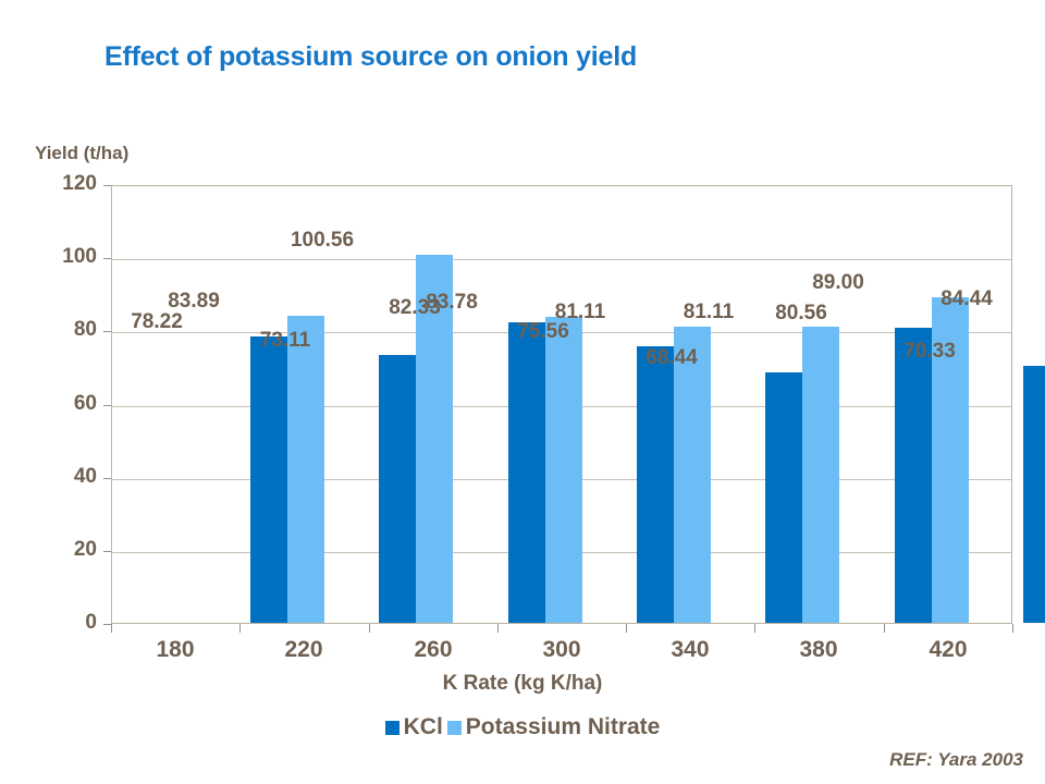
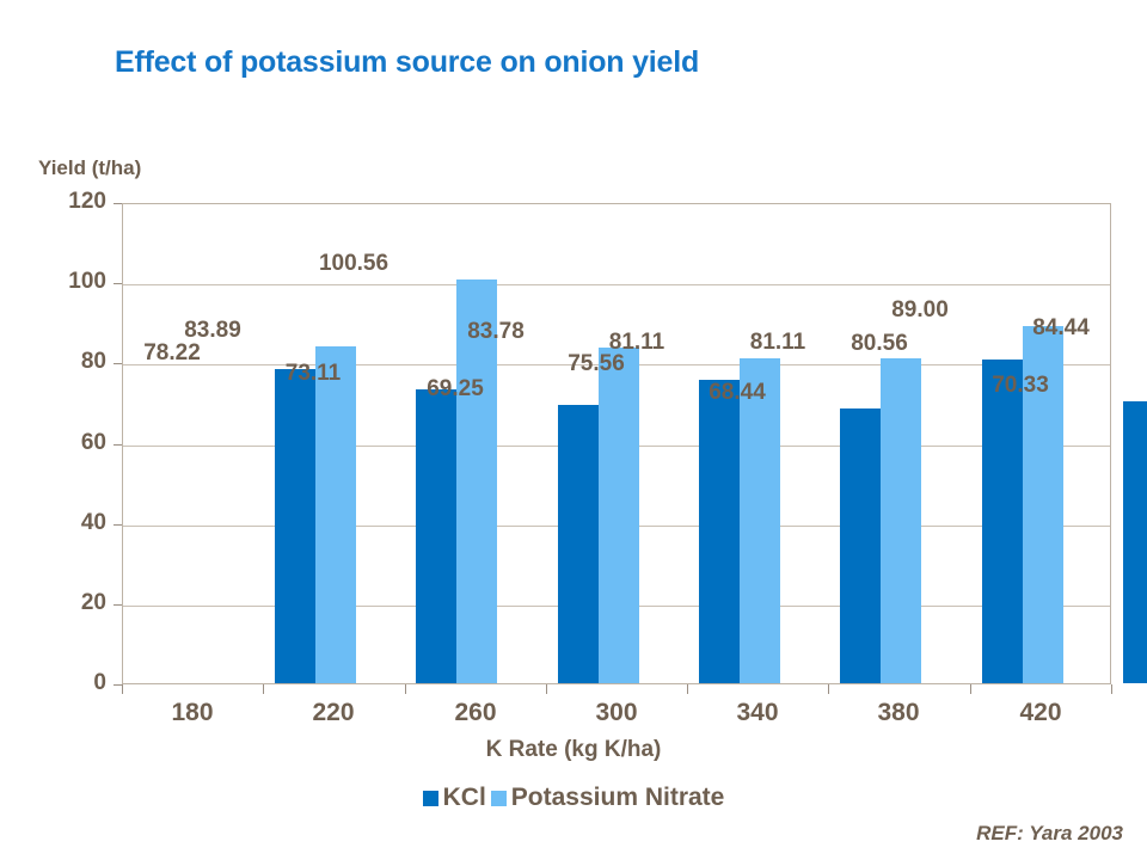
KCl/260: 82.33 -> 69.25
